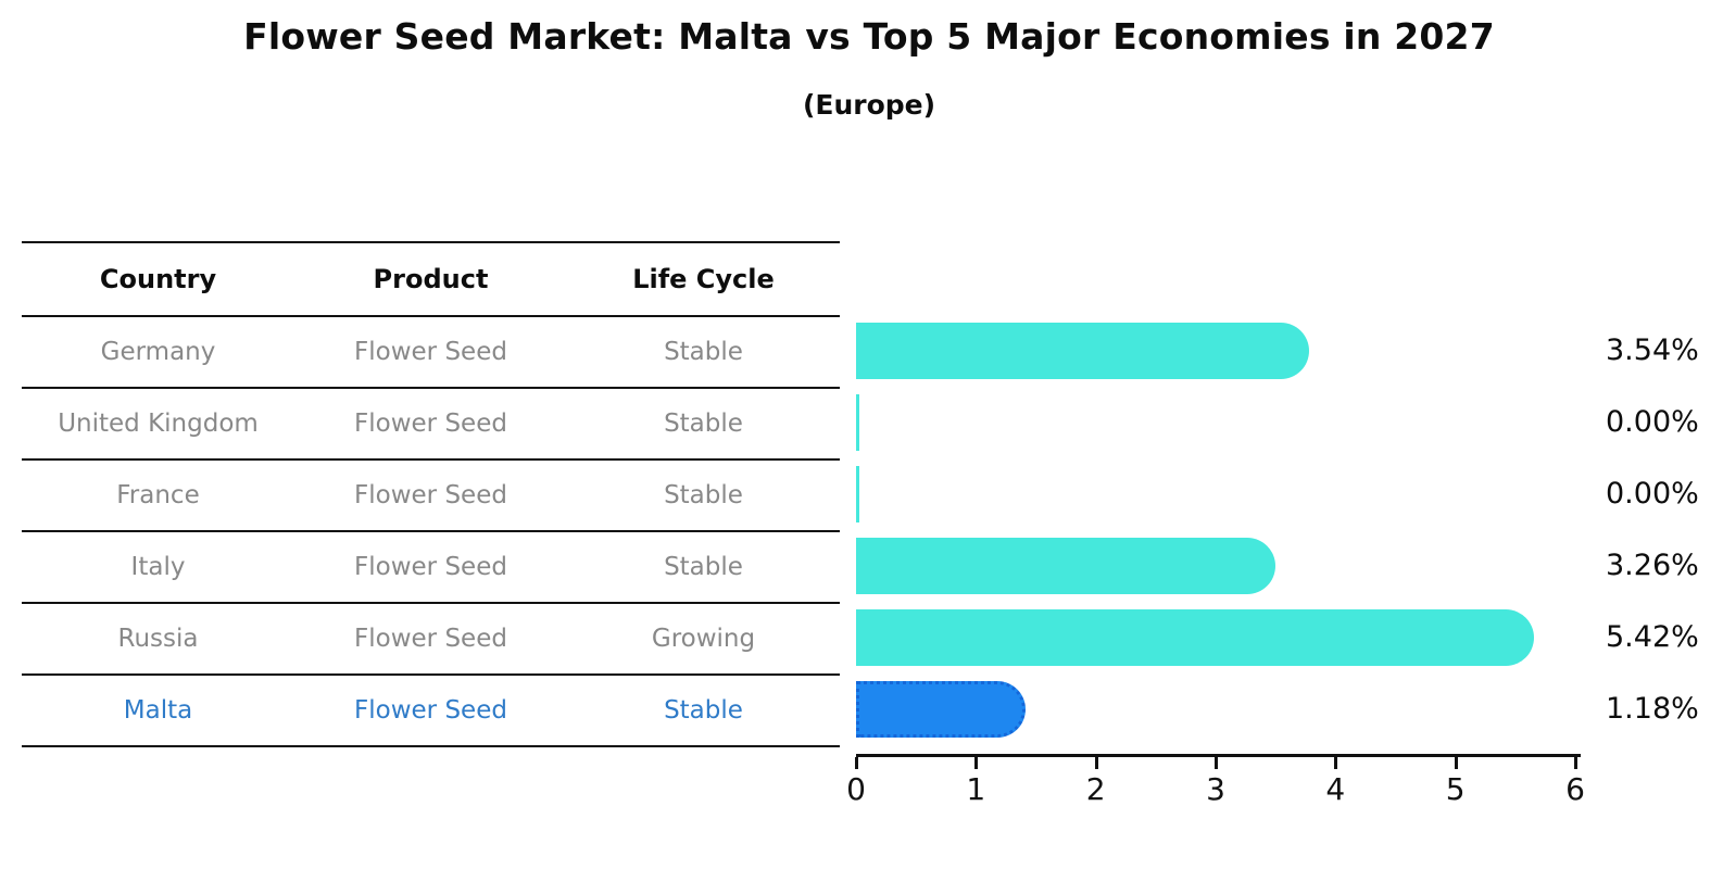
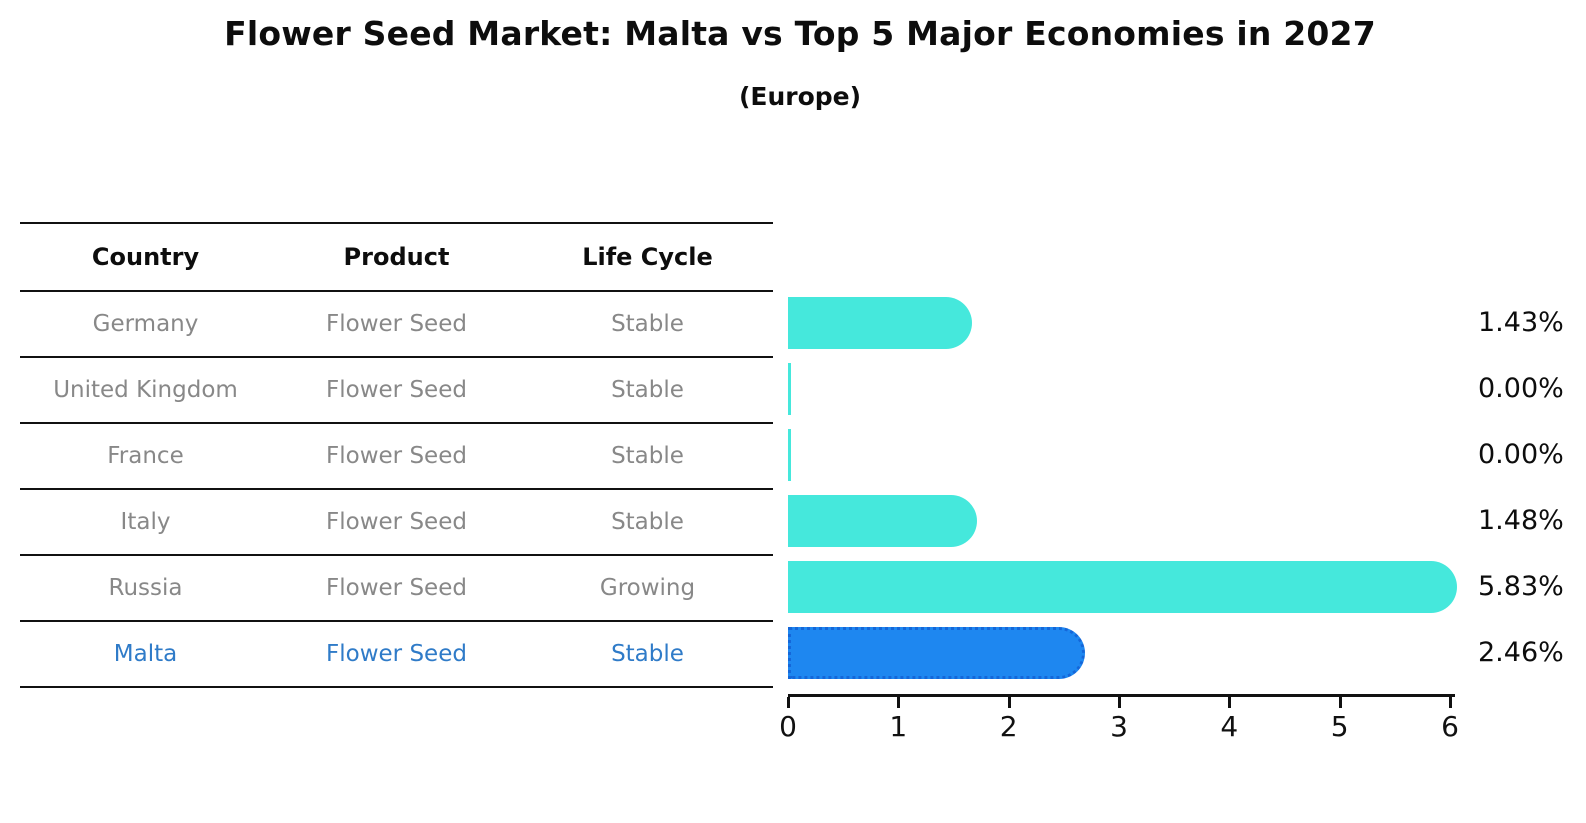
Germany: 3.54% -> 1.43%
Italy: 3.26% -> 1.48%
Russia: 5.42% -> 5.83%
Malta: 1.18% -> 2.46%
